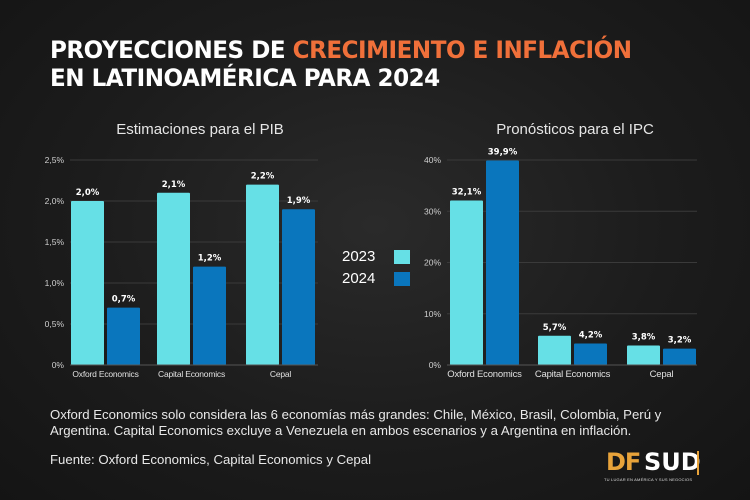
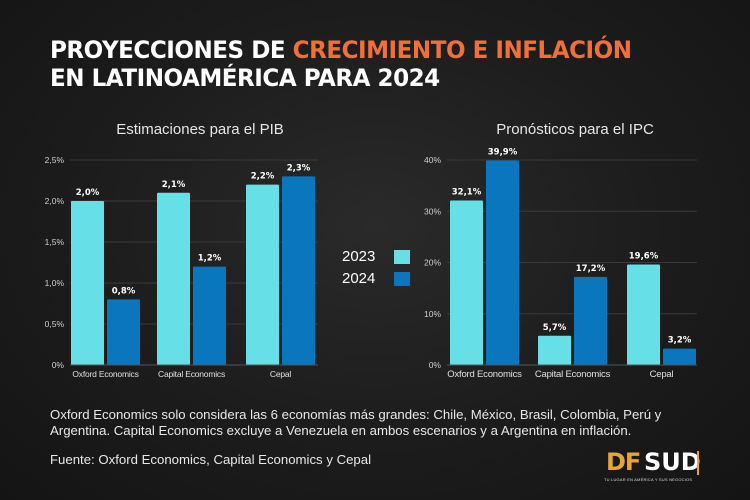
Estimaciones para el PIB/2024/Oxford Economics: 0,7% -> 0,8%
Estimaciones para el PIB/2024/Cepal: 1,9% -> 2,3%
Pronósticos para el IPC/2024/Capital Economics: 4,2% -> 17,2%
Pronósticos para el IPC/2023/Cepal: 3,8% -> 19,6%
